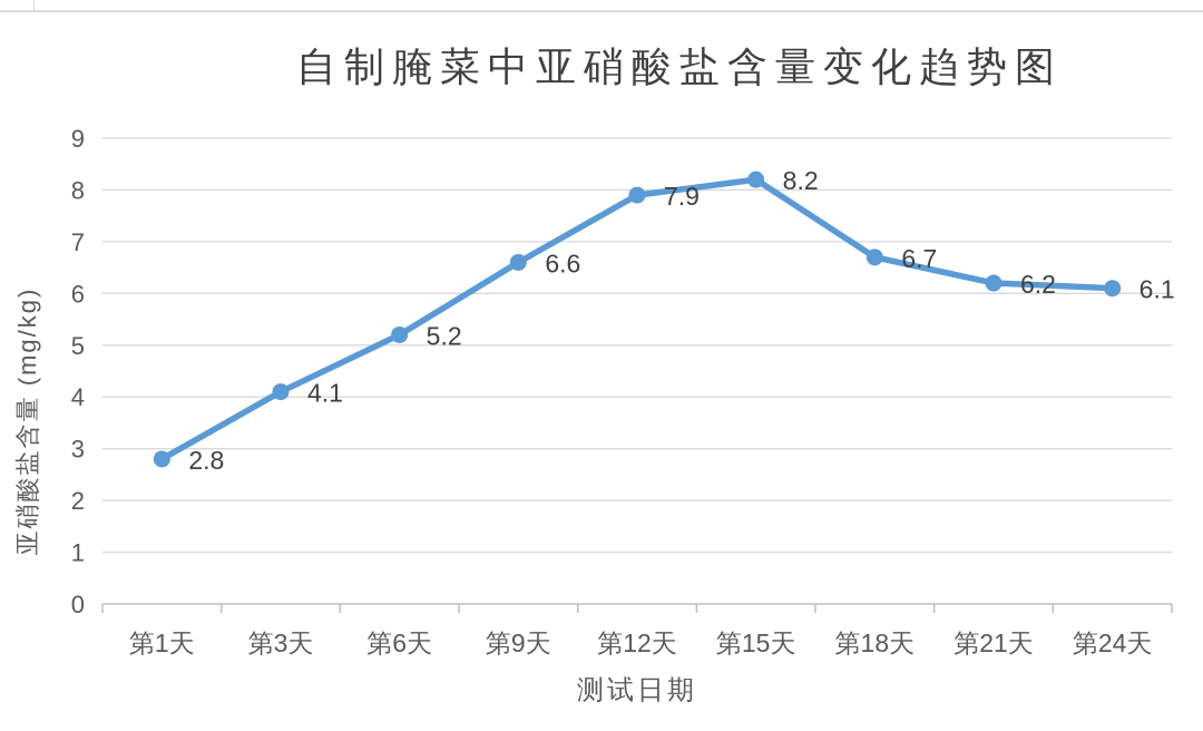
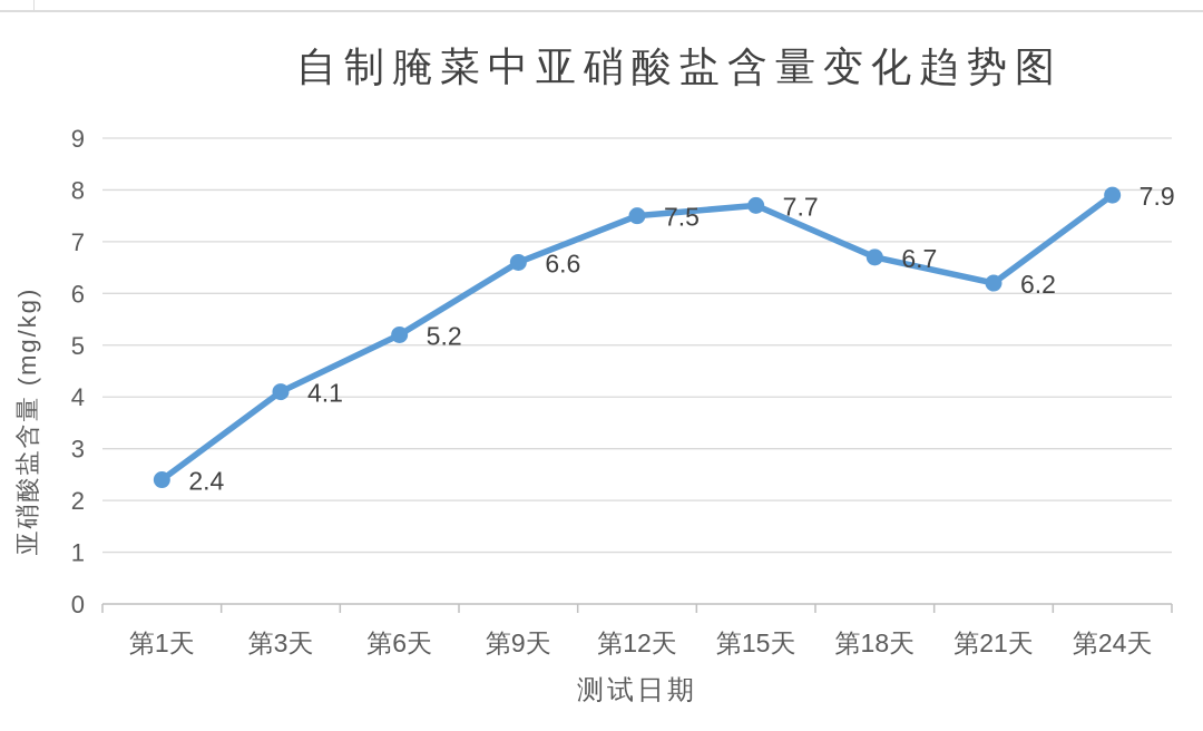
第1天: 2.8 -> 2.4
第12天: 7.9 -> 7.5
第15天: 8.2 -> 7.7
第24天: 6.1 -> 7.9
